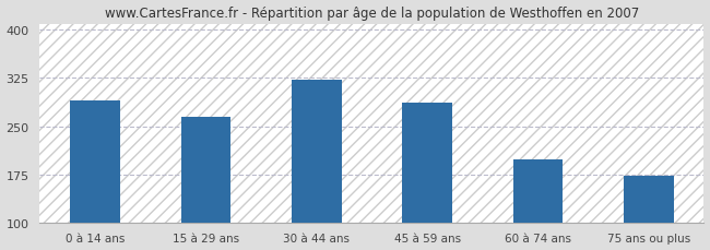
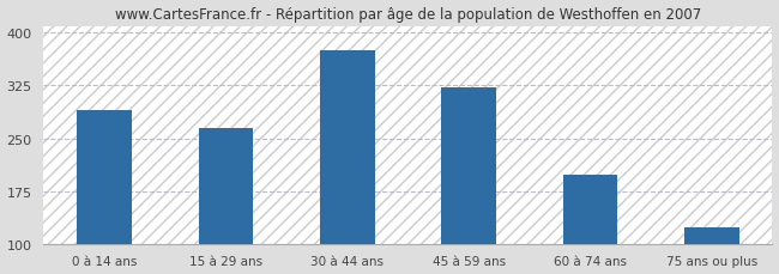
30 à 44 ans: 322 -> 375
45 à 59 ans: 286 -> 323
75 ans ou plus: 172 -> 123
